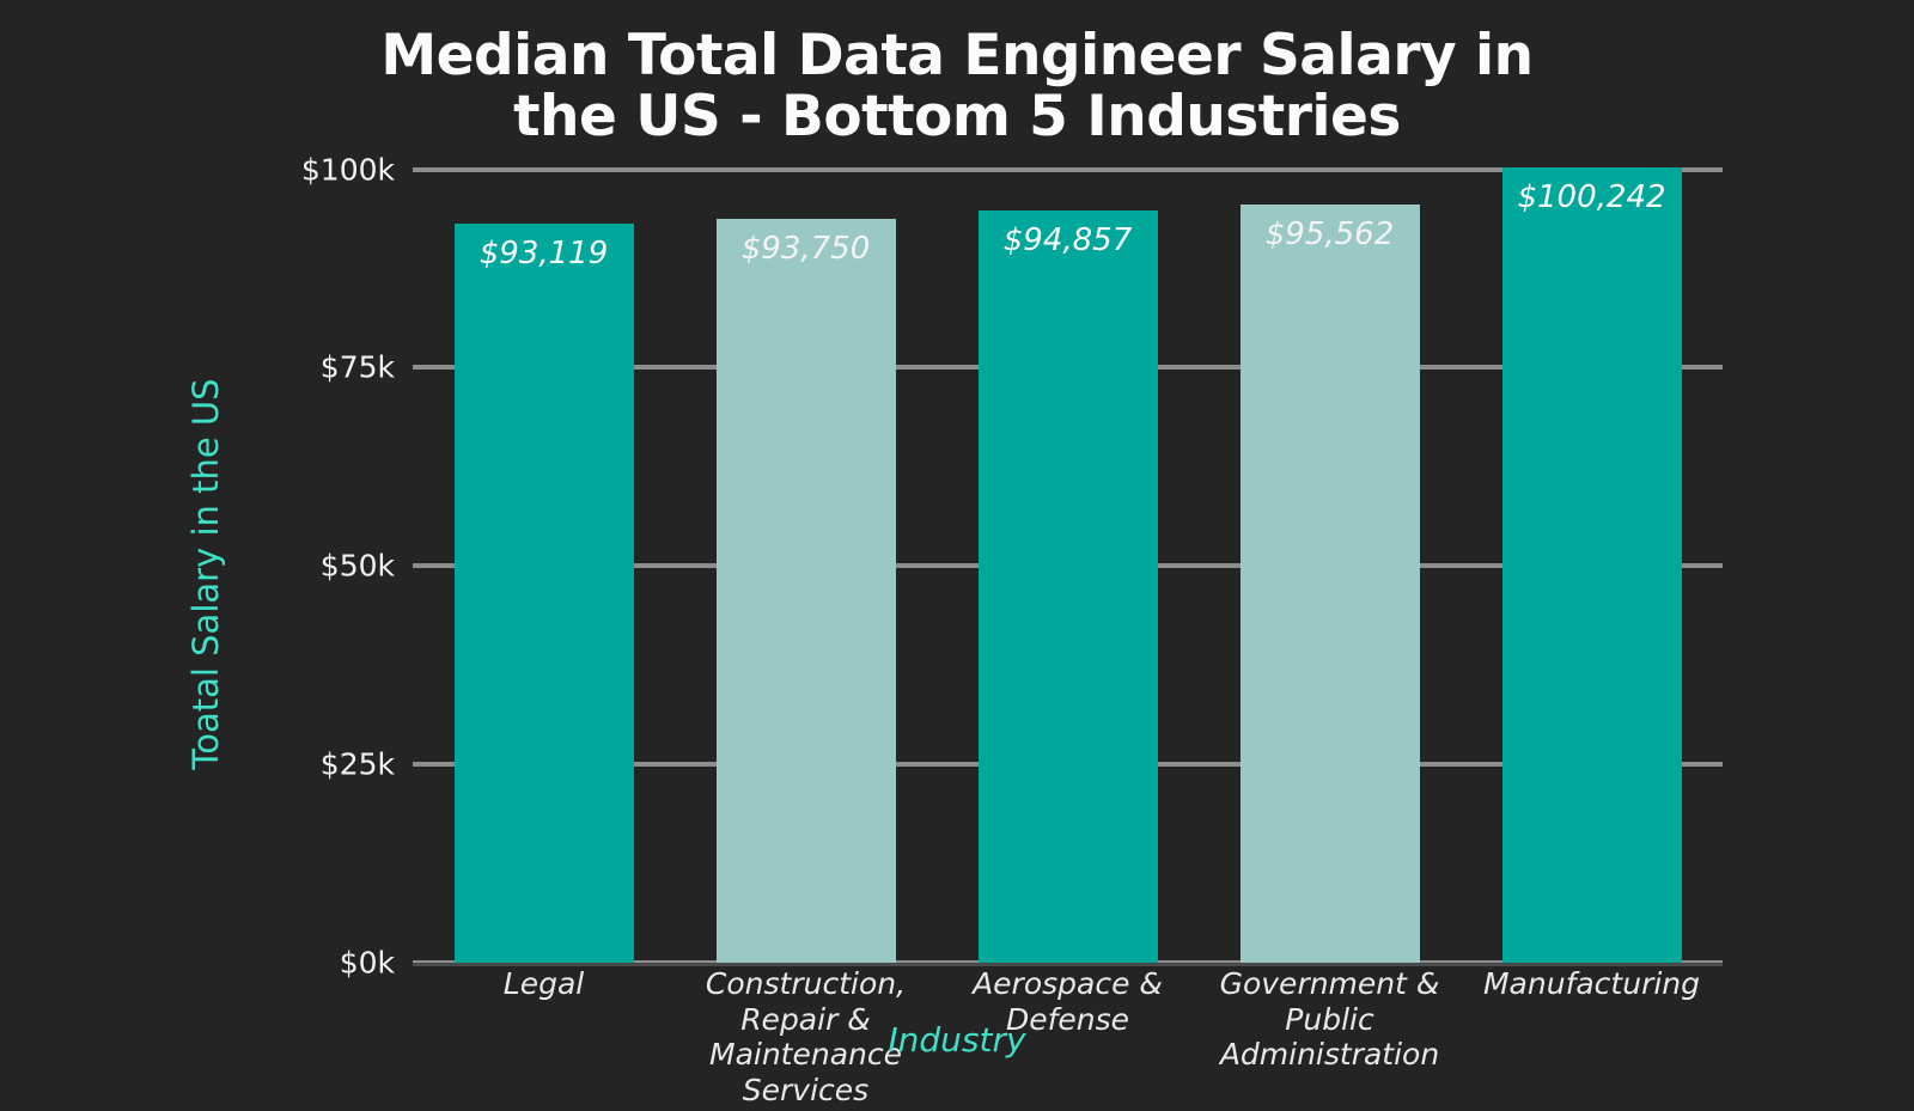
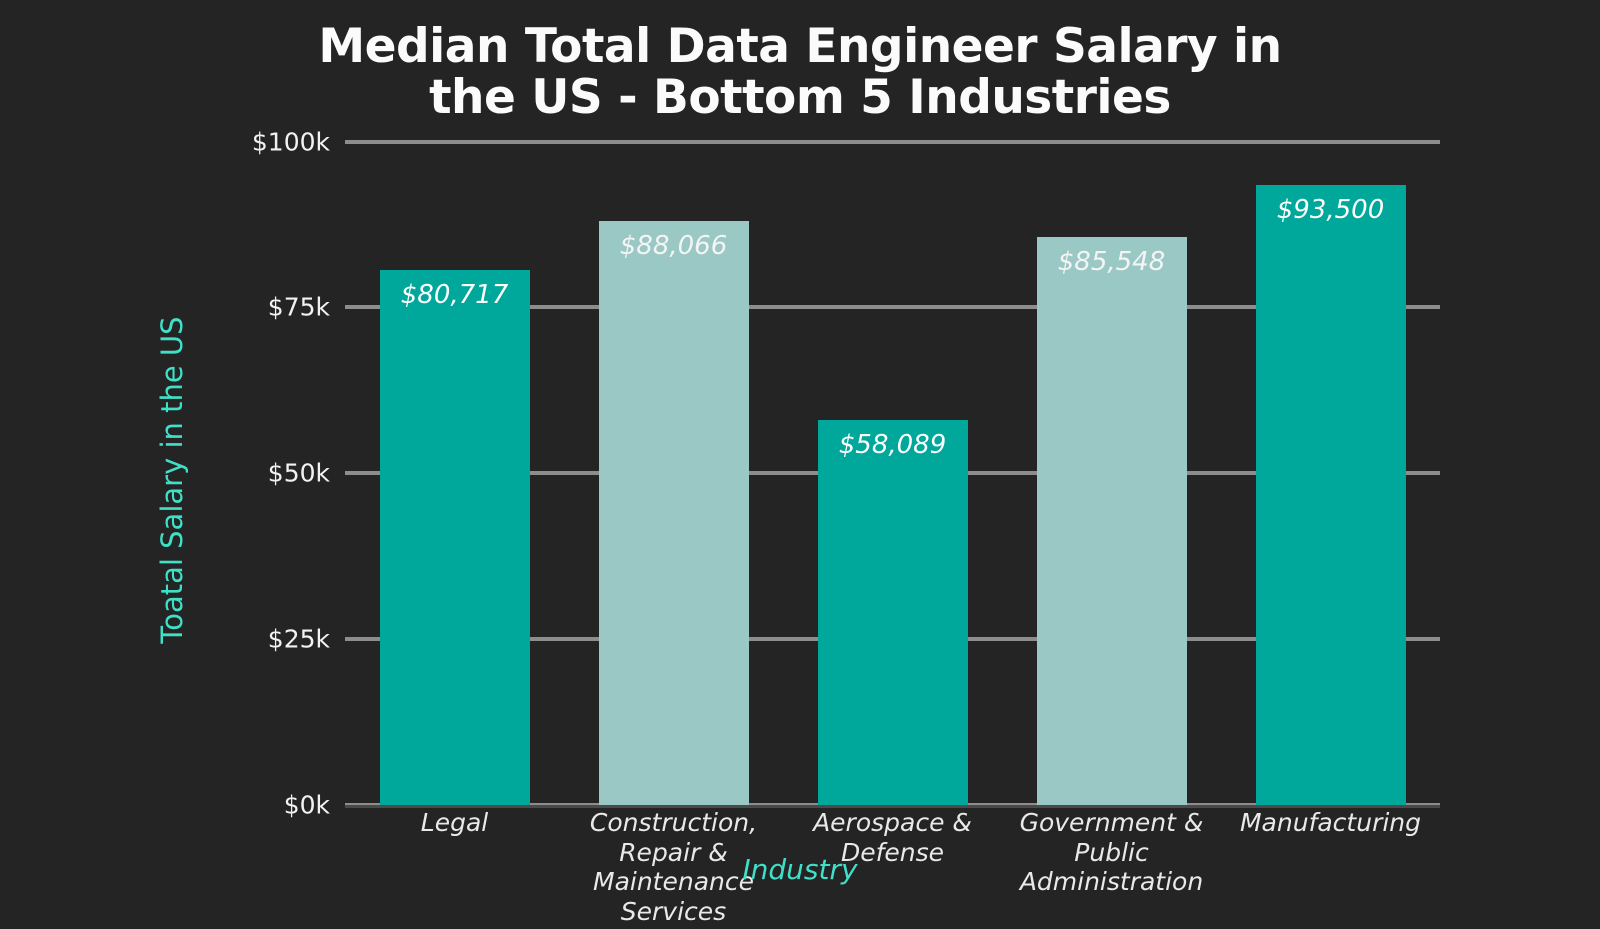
Legal: $93,119 -> $80,717
Construction, Repair & Maintenance Services: $93,750 -> $88,066
Aerospace & Defense: $94,857 -> $58,089
Government & Public Administration: $95,562 -> $85,548
Manufacturing: $100,242 -> $93,500
